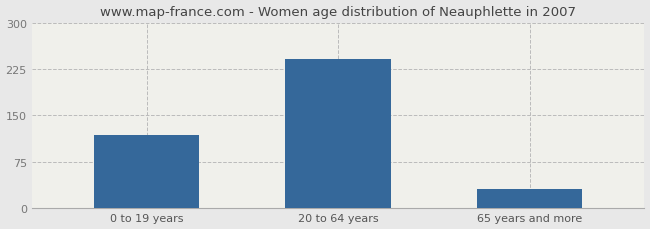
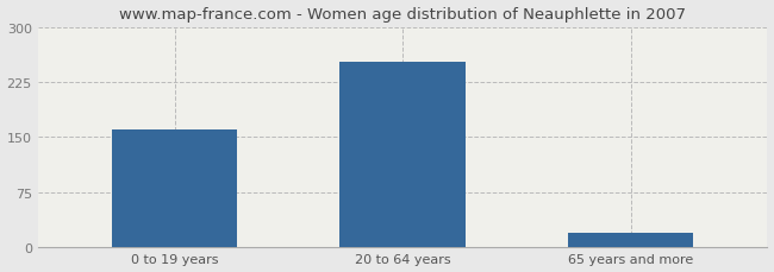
0 to 19 years: 118 -> 160
20 to 64 years: 242 -> 252
65 years and more: 30 -> 20
